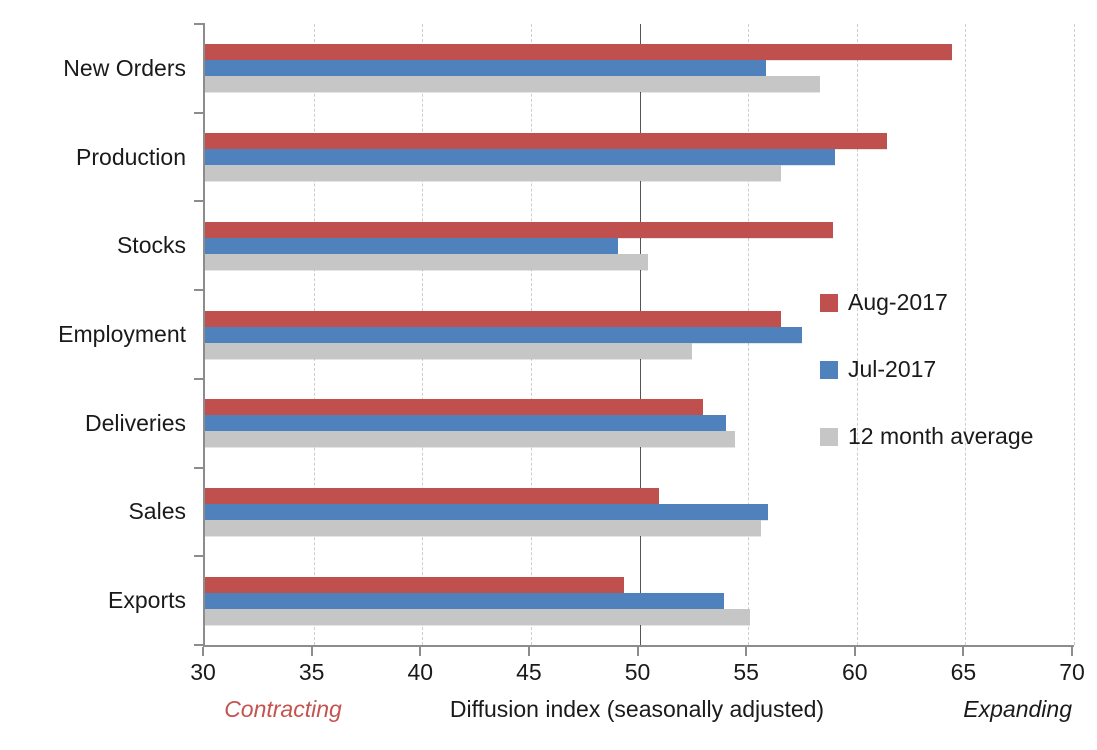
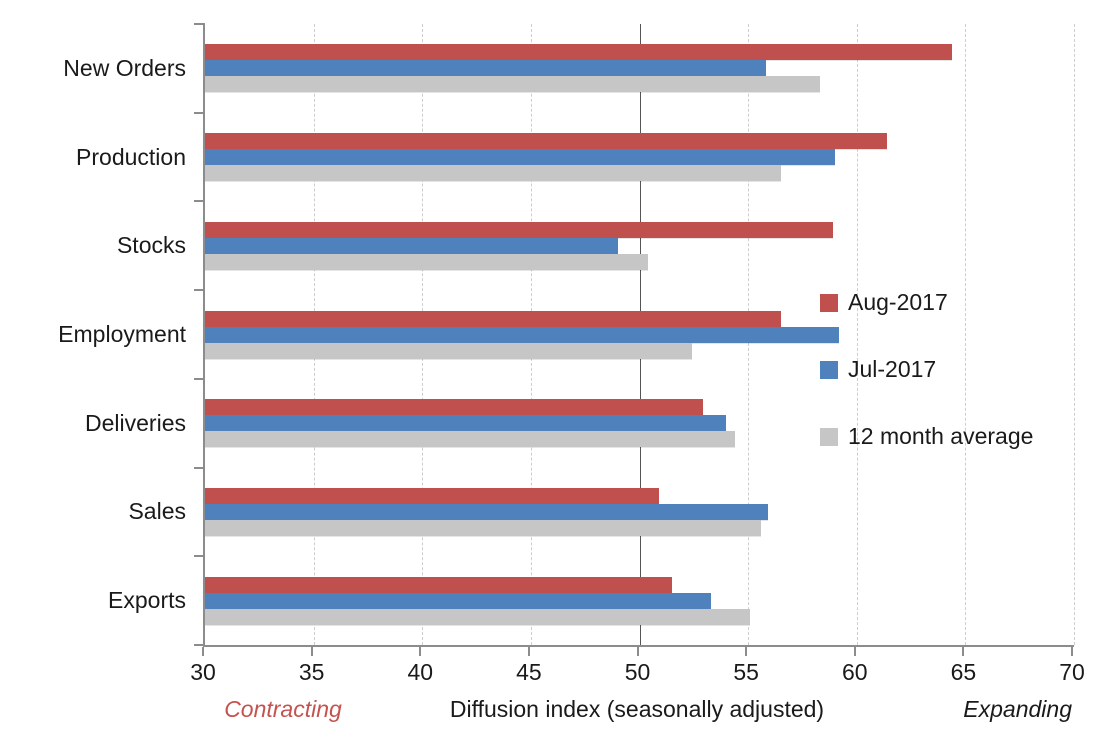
Jul-2017/Employment: 57.5 -> 59.2
Aug-2017/Exports: 49.3 -> 51.5
Jul-2017/Exports: 53.9 -> 53.3
